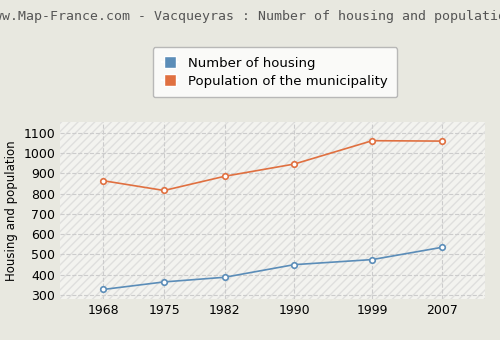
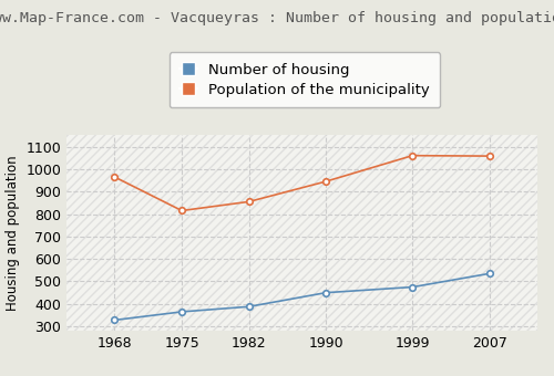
Population of the municipality/1968: 863 -> 965
Population of the municipality/1982: 885 -> 855
